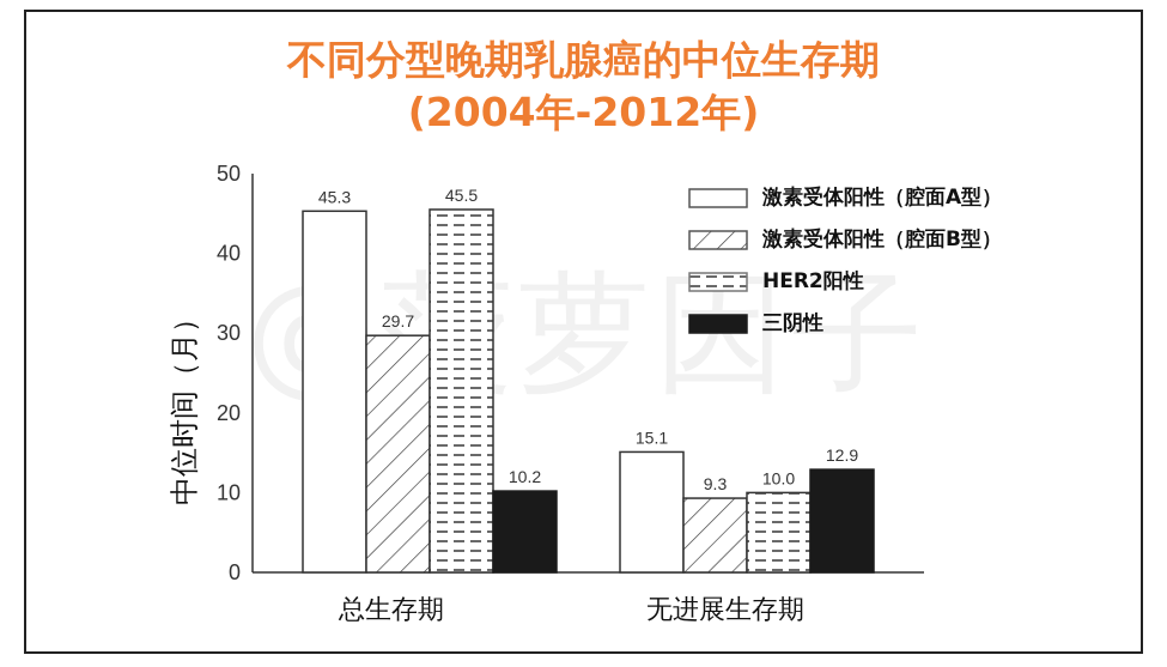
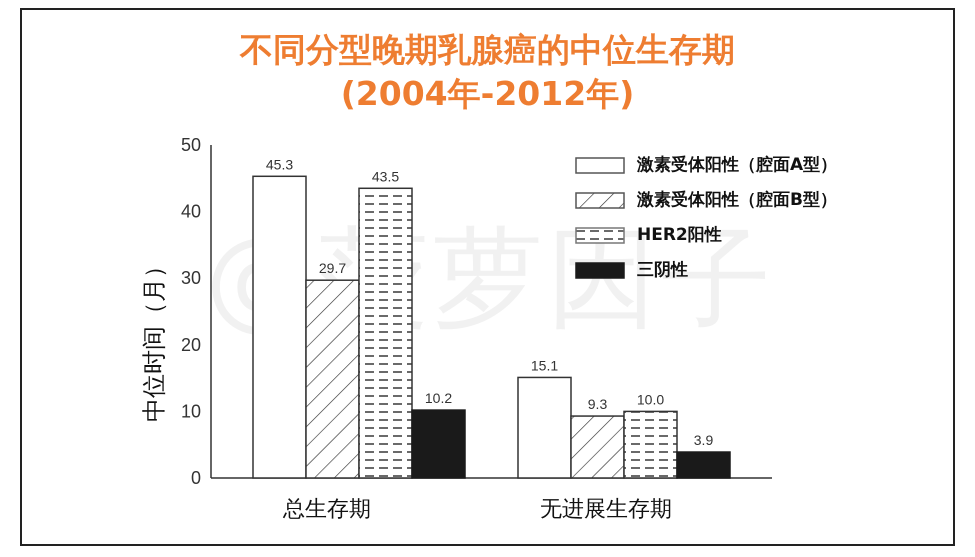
HER2阳性/总生存期: 45.5 -> 43.5
三阴性/无进展生存期: 12.9 -> 3.9
